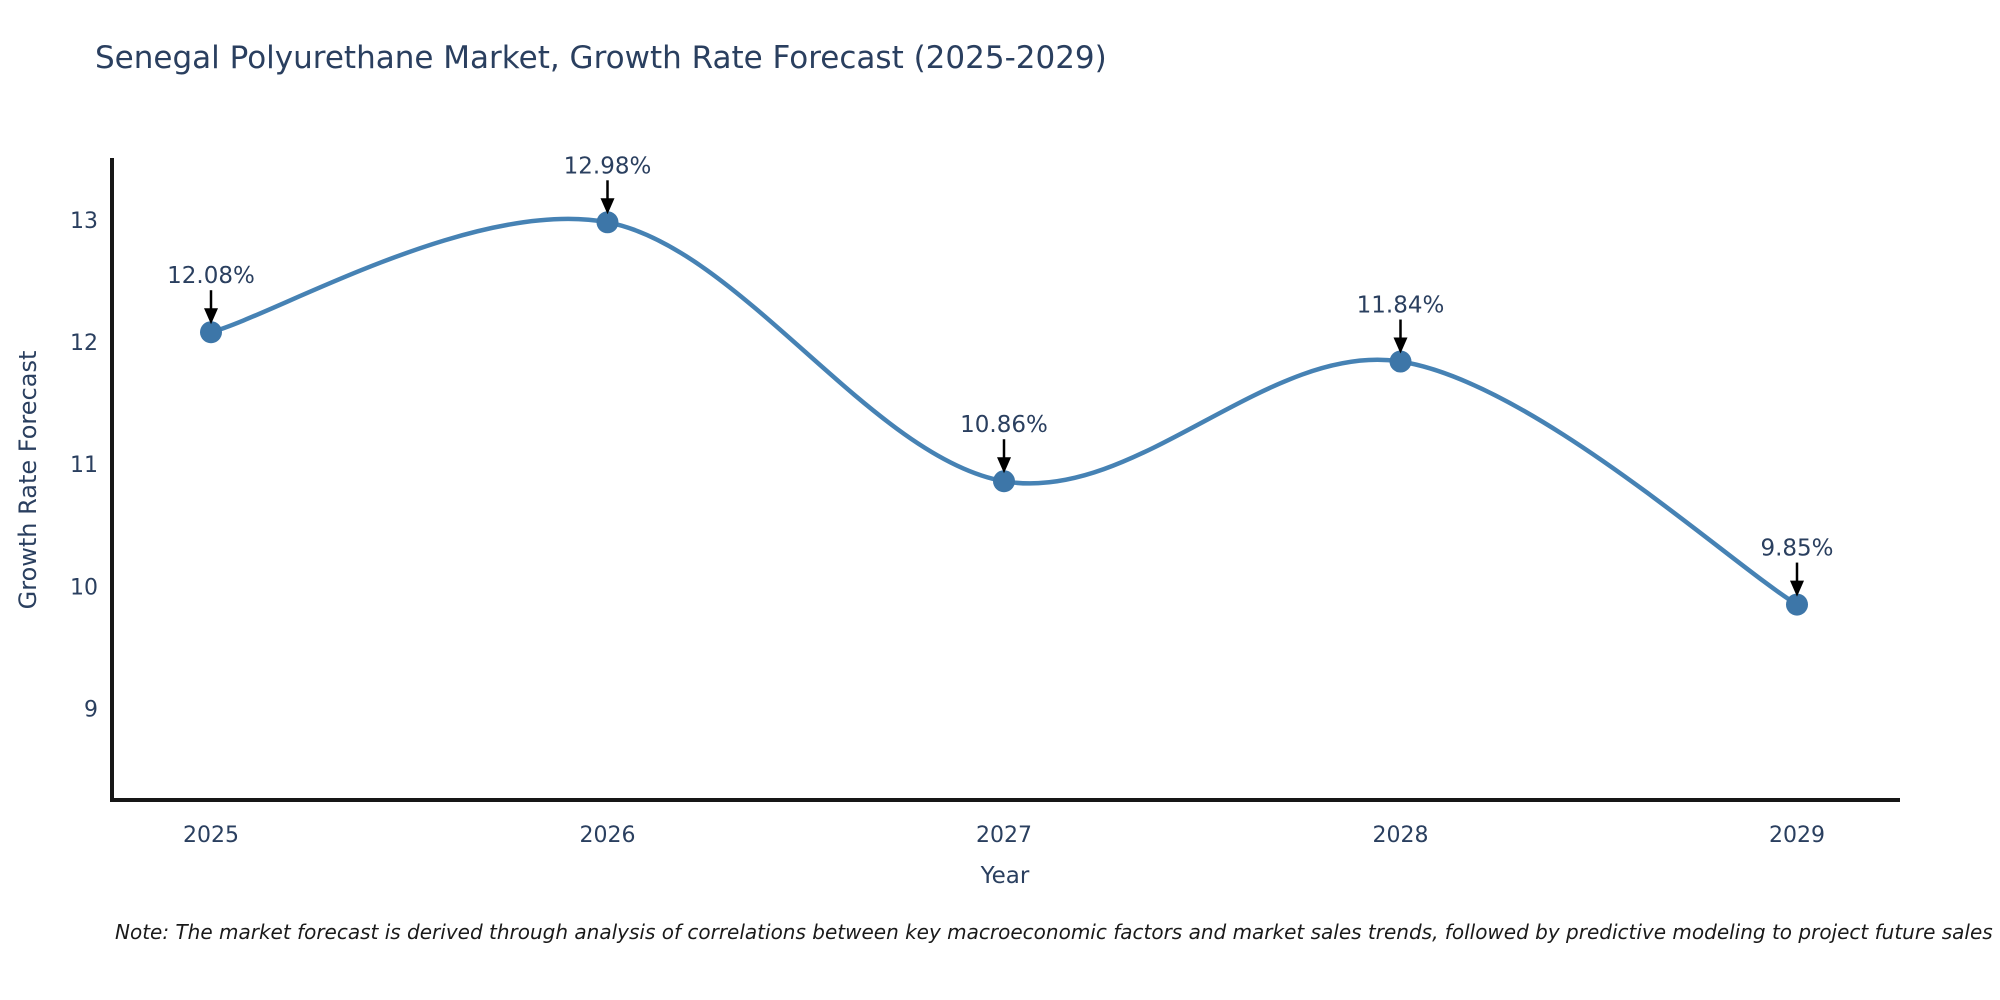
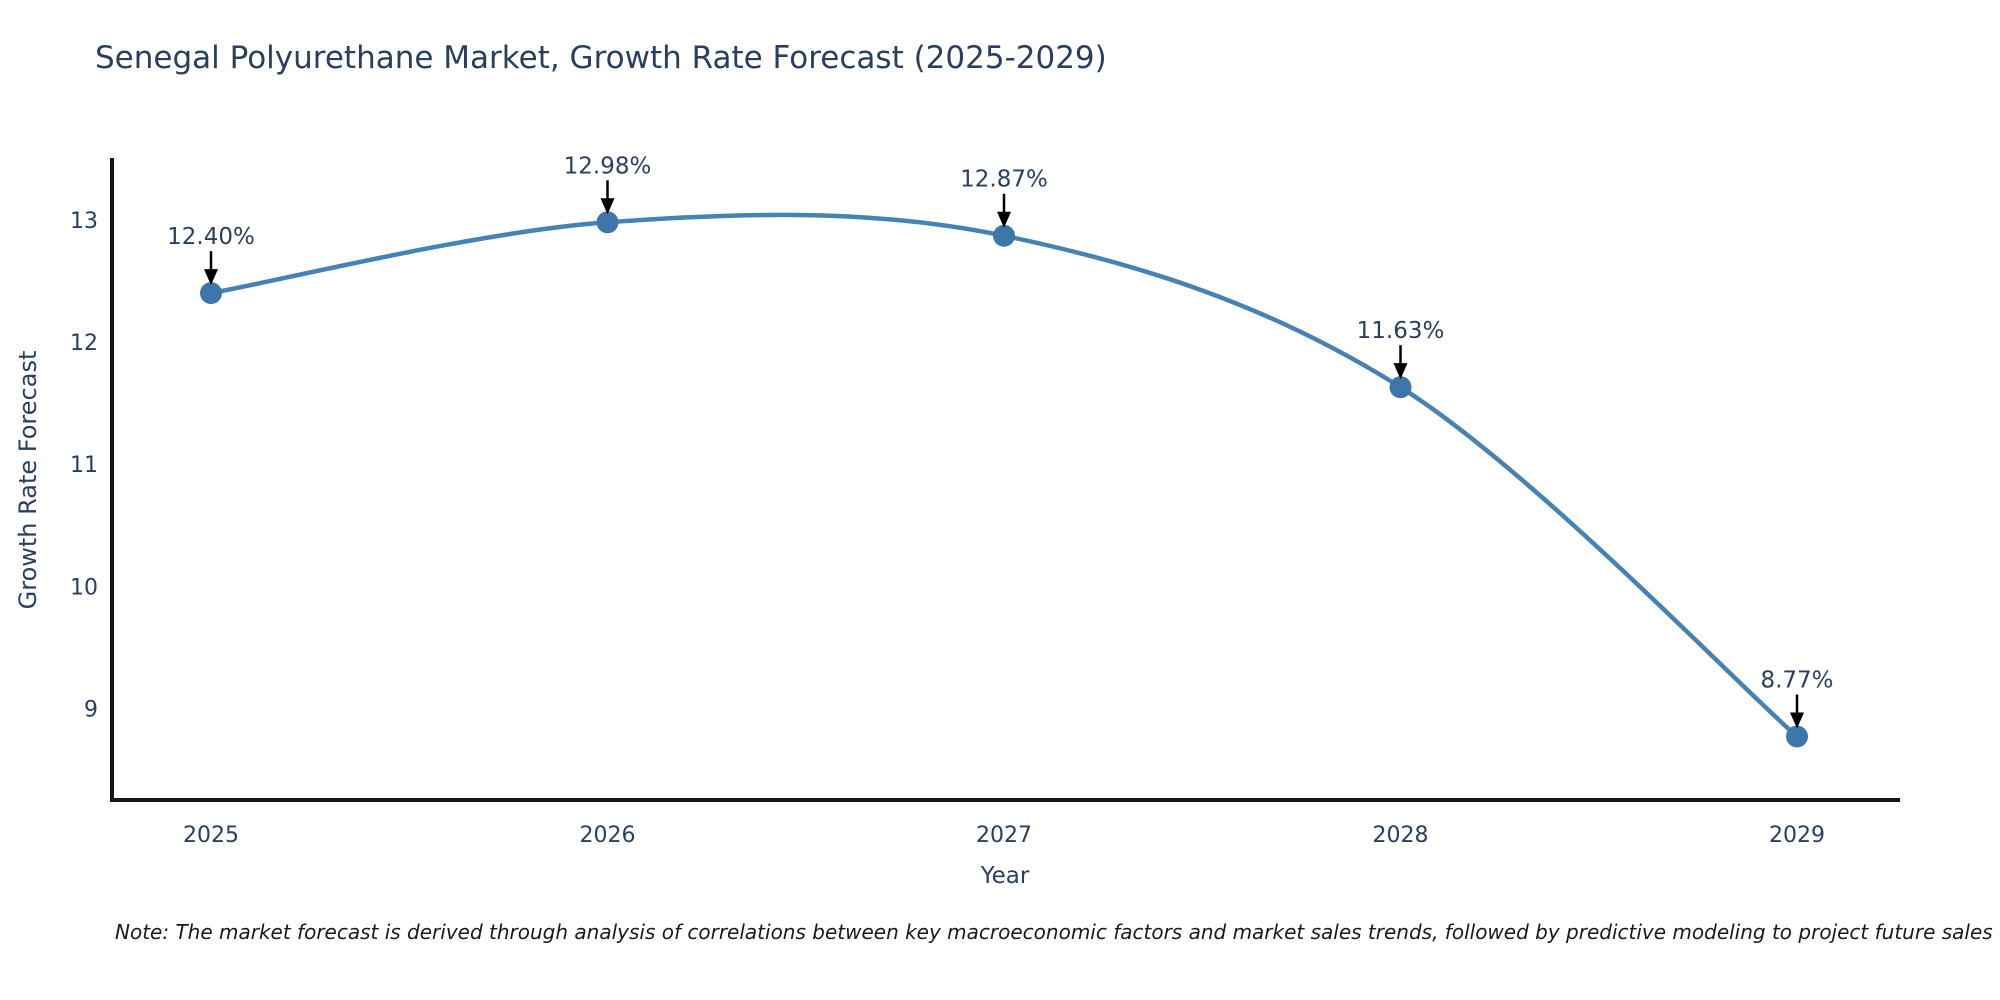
2025: 12.08% -> 12.40%
2027: 10.86% -> 12.87%
2028: 11.84% -> 11.63%
2029: 9.85% -> 8.77%
